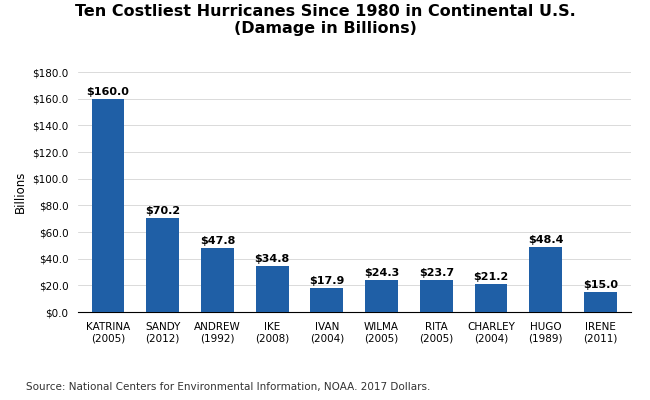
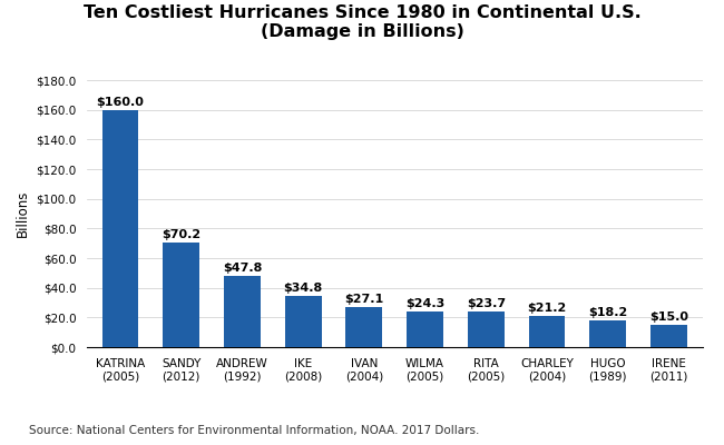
IVAN (2004): $17.9 -> $27.1
HUGO (1989): $48.4 -> $18.2
